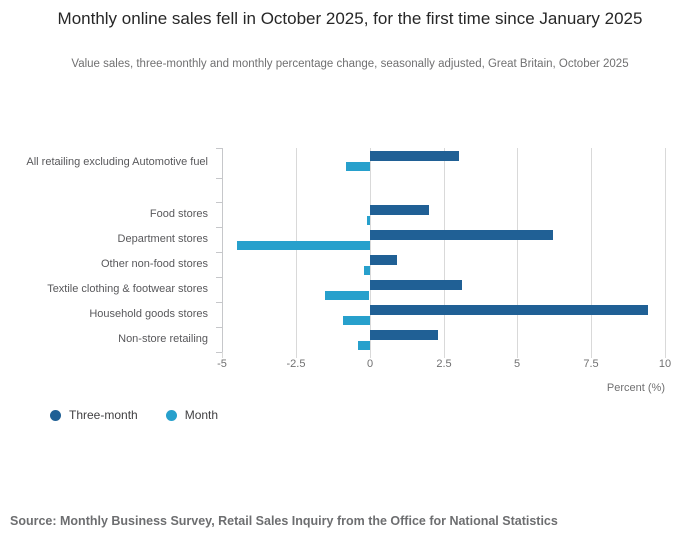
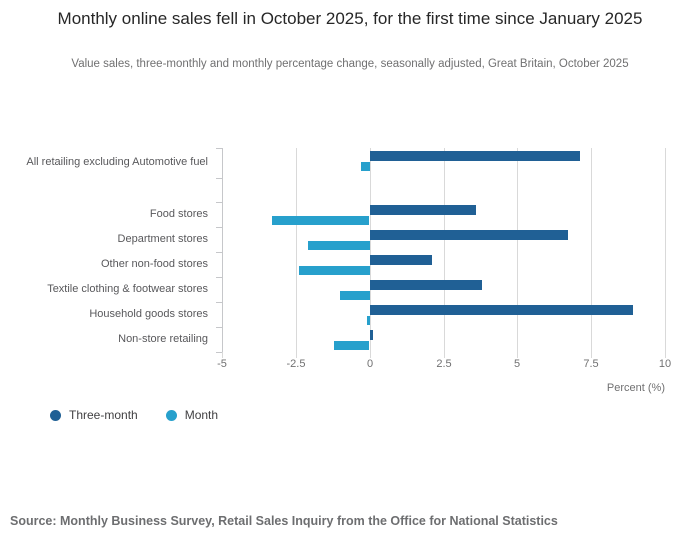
Three-month/All retailing excluding Automotive fuel: 3.0 -> 7.1
Month/All retailing excluding Automotive fuel: -0.8 -> -0.3
Three-month/Food stores: 2.0 -> 3.6
Month/Food stores: -0.1 -> -3.3
Three-month/Department stores: 6.2 -> 6.7
Month/Department stores: -4.5 -> -2.1
Three-month/Other non-food stores: 0.9 -> 2.1
Month/Other non-food stores: -0.2 -> -2.4
Three-month/Textile clothing & footwear stores: 3.1 -> 3.8
Month/Textile clothing & footwear stores: -1.5 -> -1.0
Three-month/Household goods stores: 9.4 -> 8.9
Month/Household goods stores: -0.9 -> -0.1
Three-month/Non-store retailing: 2.3 -> 0.1
Month/Non-store retailing: -0.4 -> -1.2
